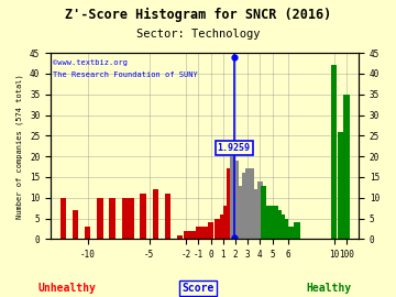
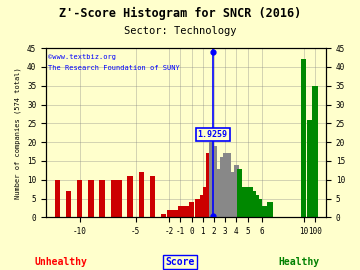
-10: 3 -> 10
